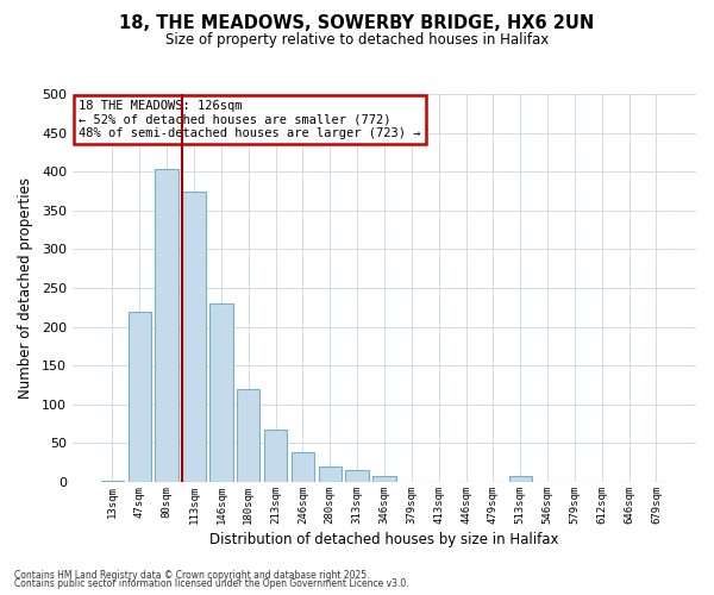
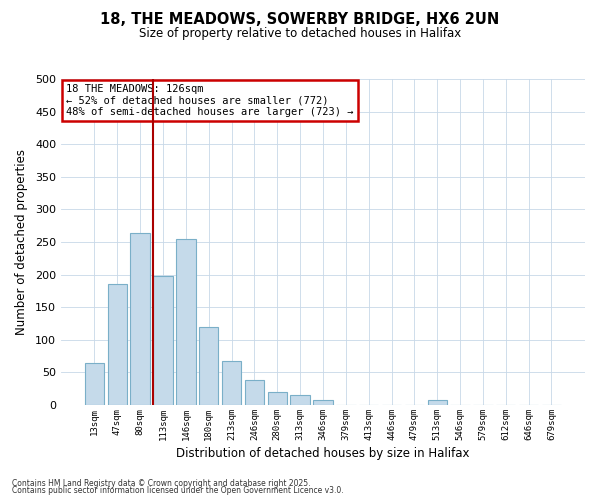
13sqm: 2 -> 64
47sqm: 220 -> 186
80sqm: 403 -> 264
113sqm: 375 -> 198
146sqm: 230 -> 254
